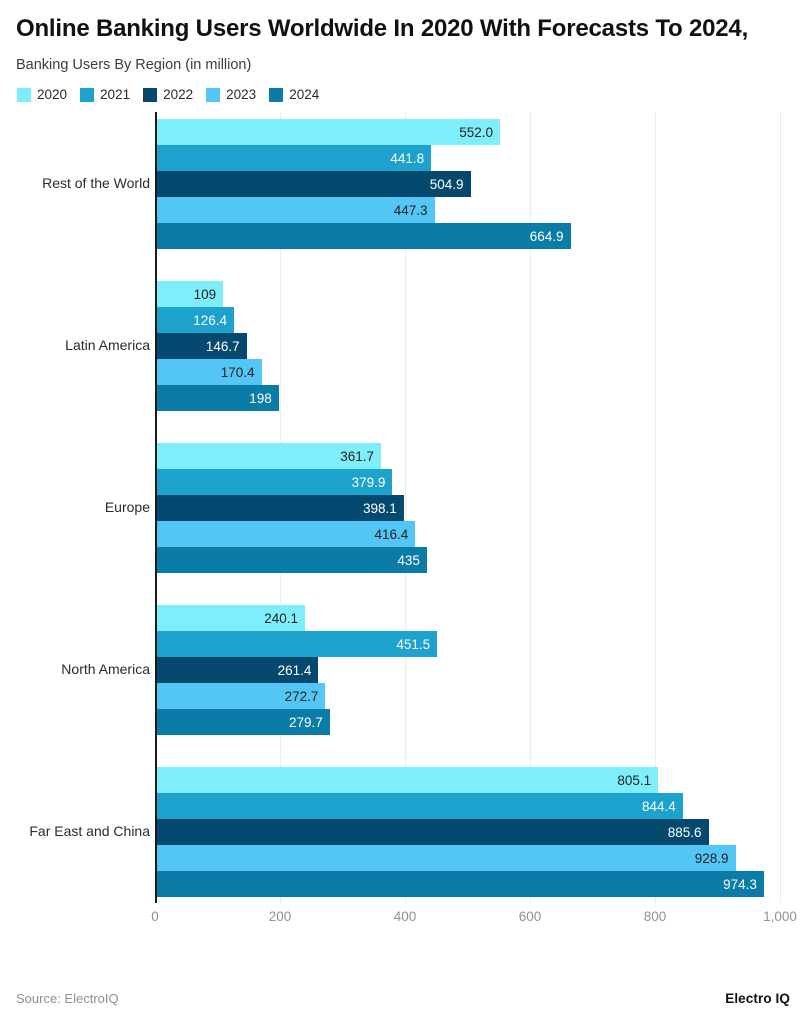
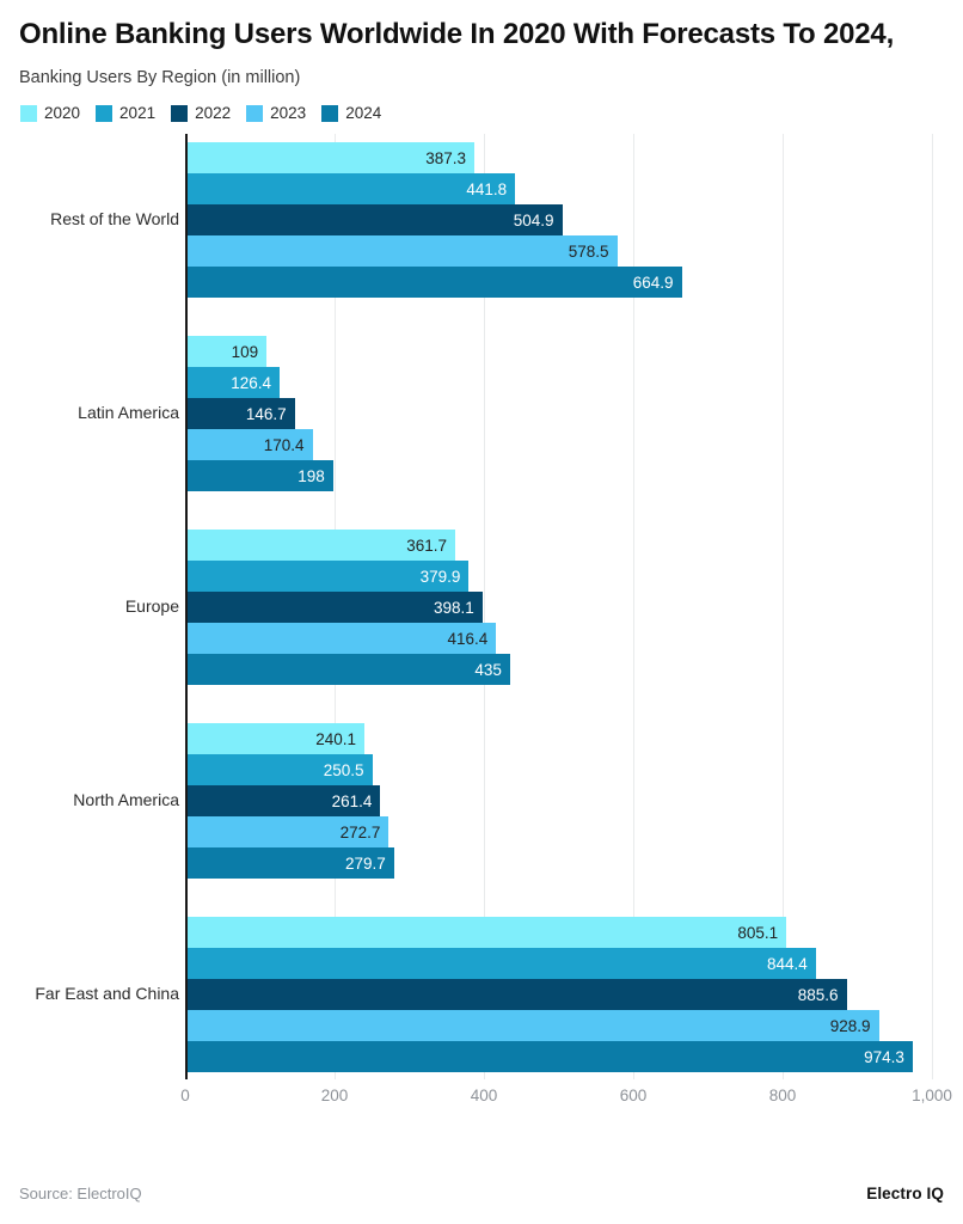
2020/Rest of the World: 552.0 -> 387.3
2023/Rest of the World: 447.3 -> 578.5
2021/North America: 451.5 -> 250.5
